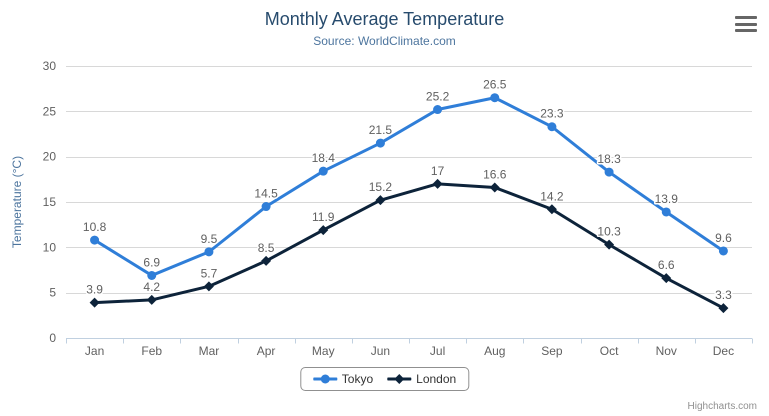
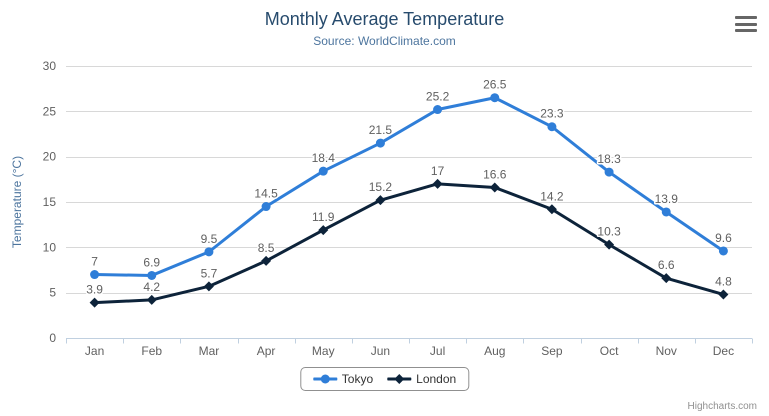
Tokyo/Jan: 10.8 -> 7
London/Dec: 3.3 -> 4.8
